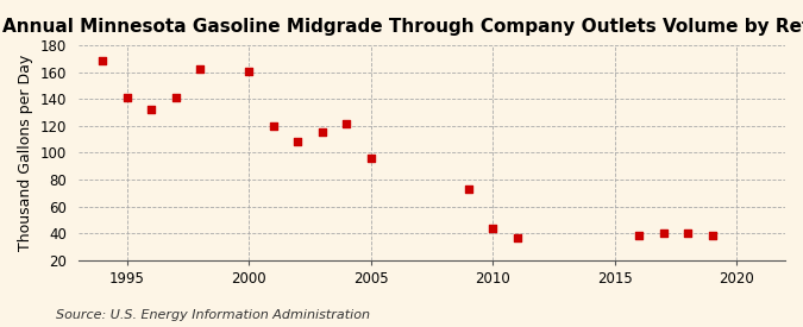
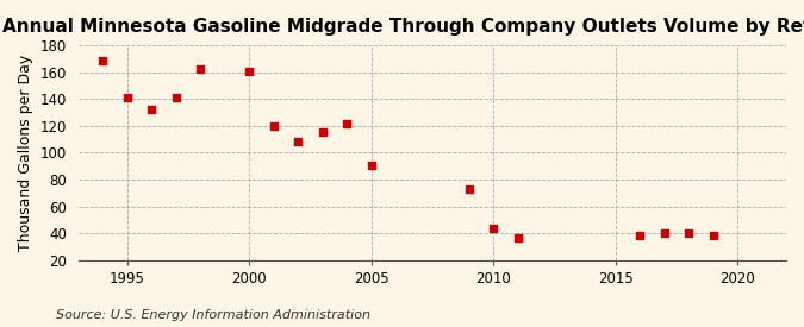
2005: 96 -> 91
